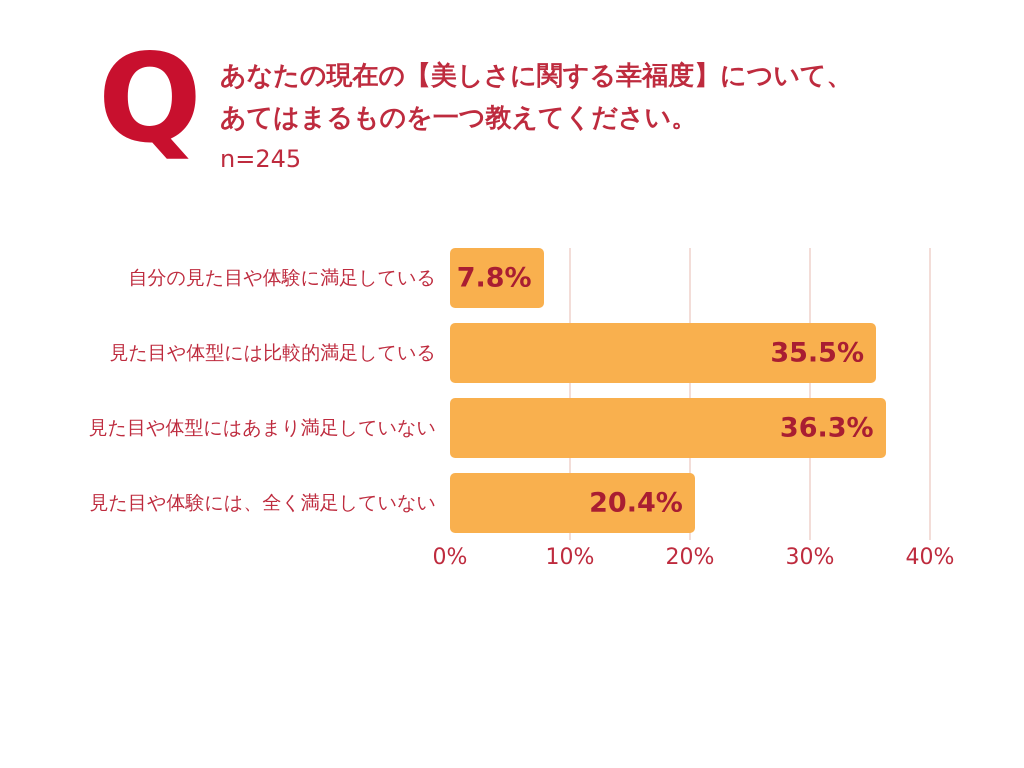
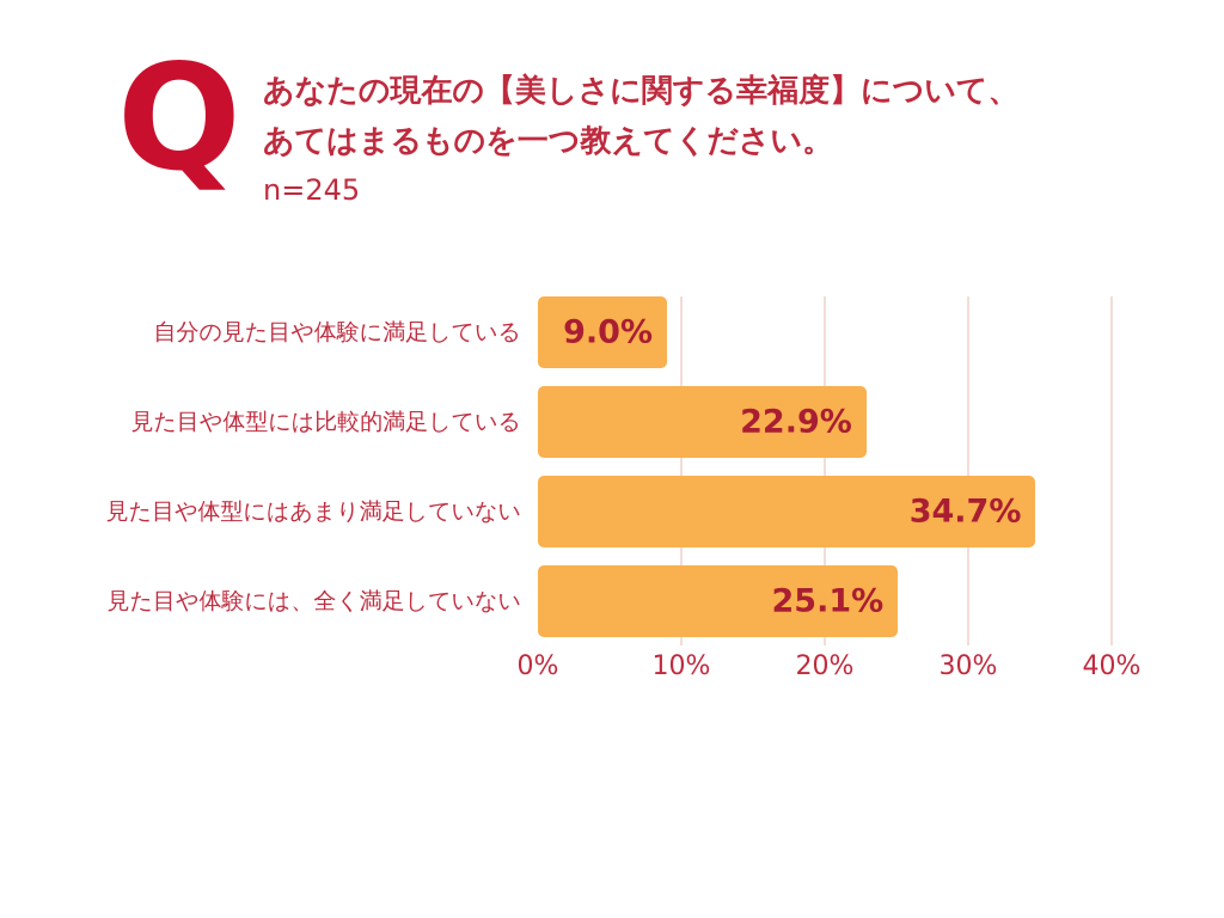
自分の見た目や体験に満足している: 7.8% -> 9.0%
見た目や体型には比較的満足している: 35.5% -> 22.9%
見た目や体型にはあまり満足していない: 36.3% -> 34.7%
見た目や体験には、全く満足していない: 20.4% -> 25.1%
